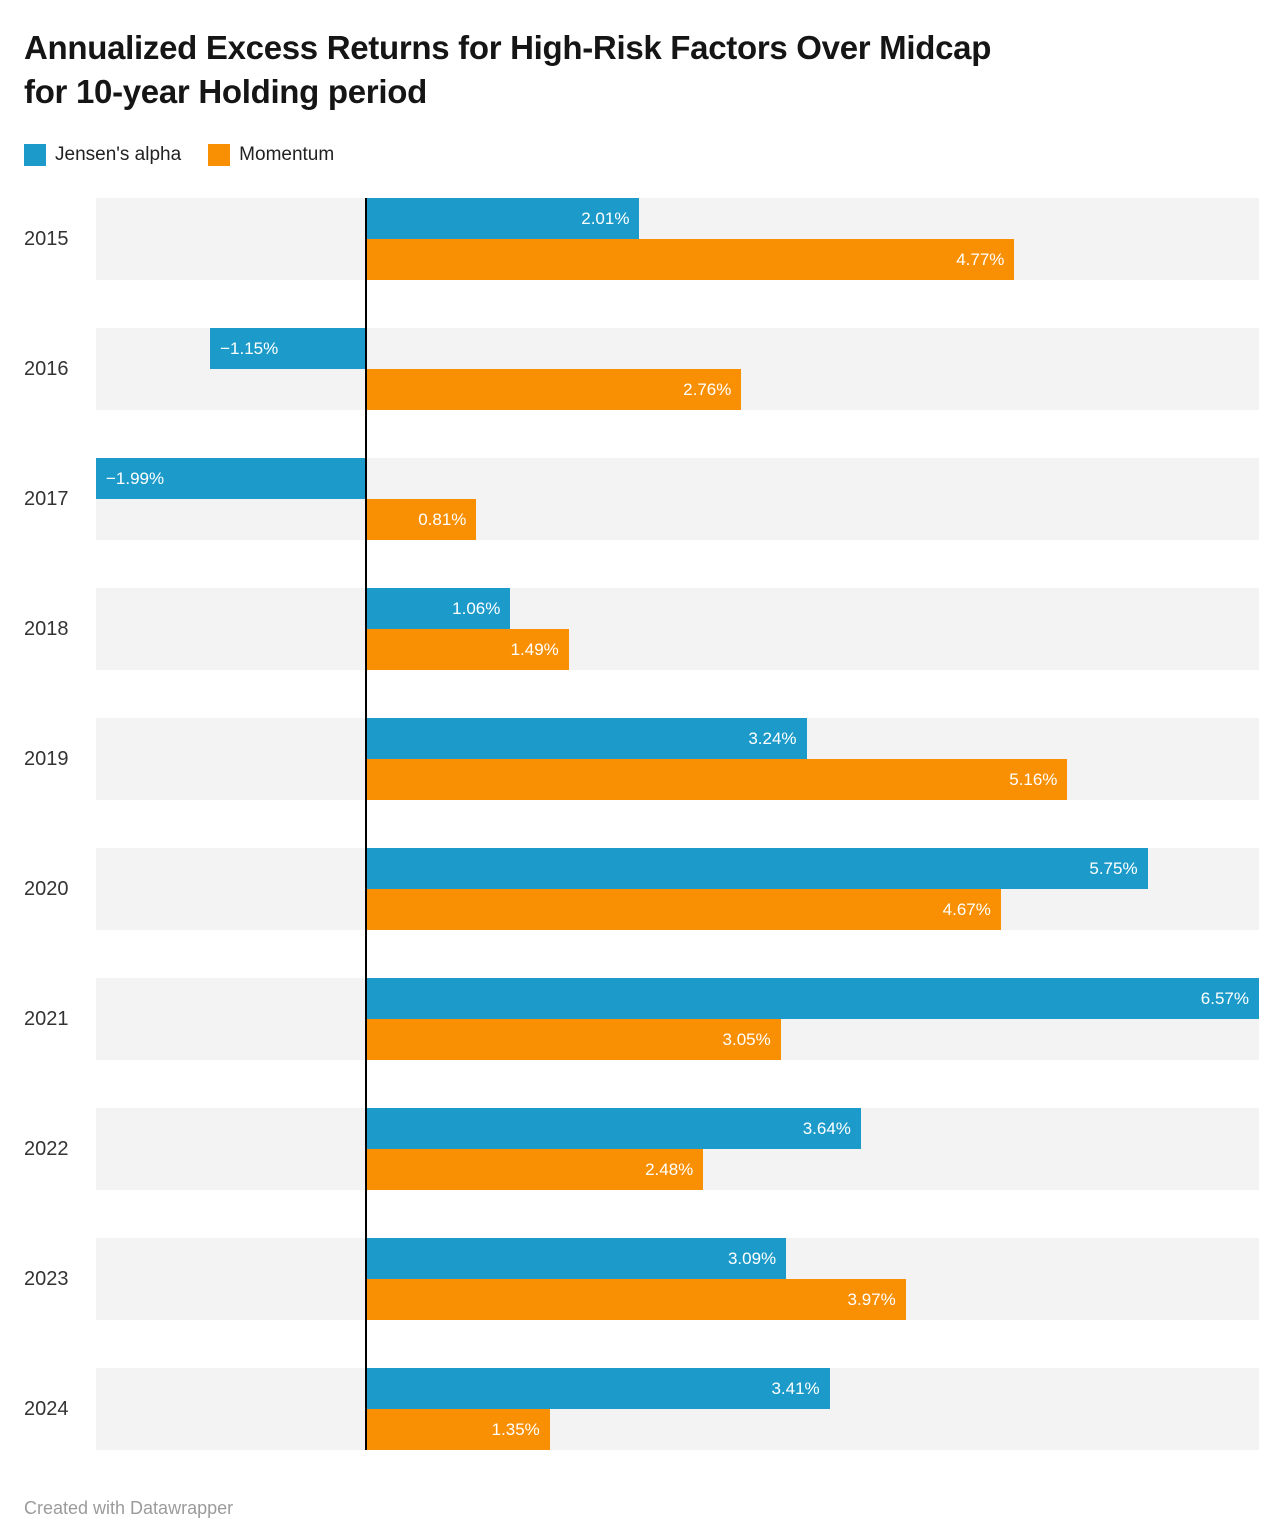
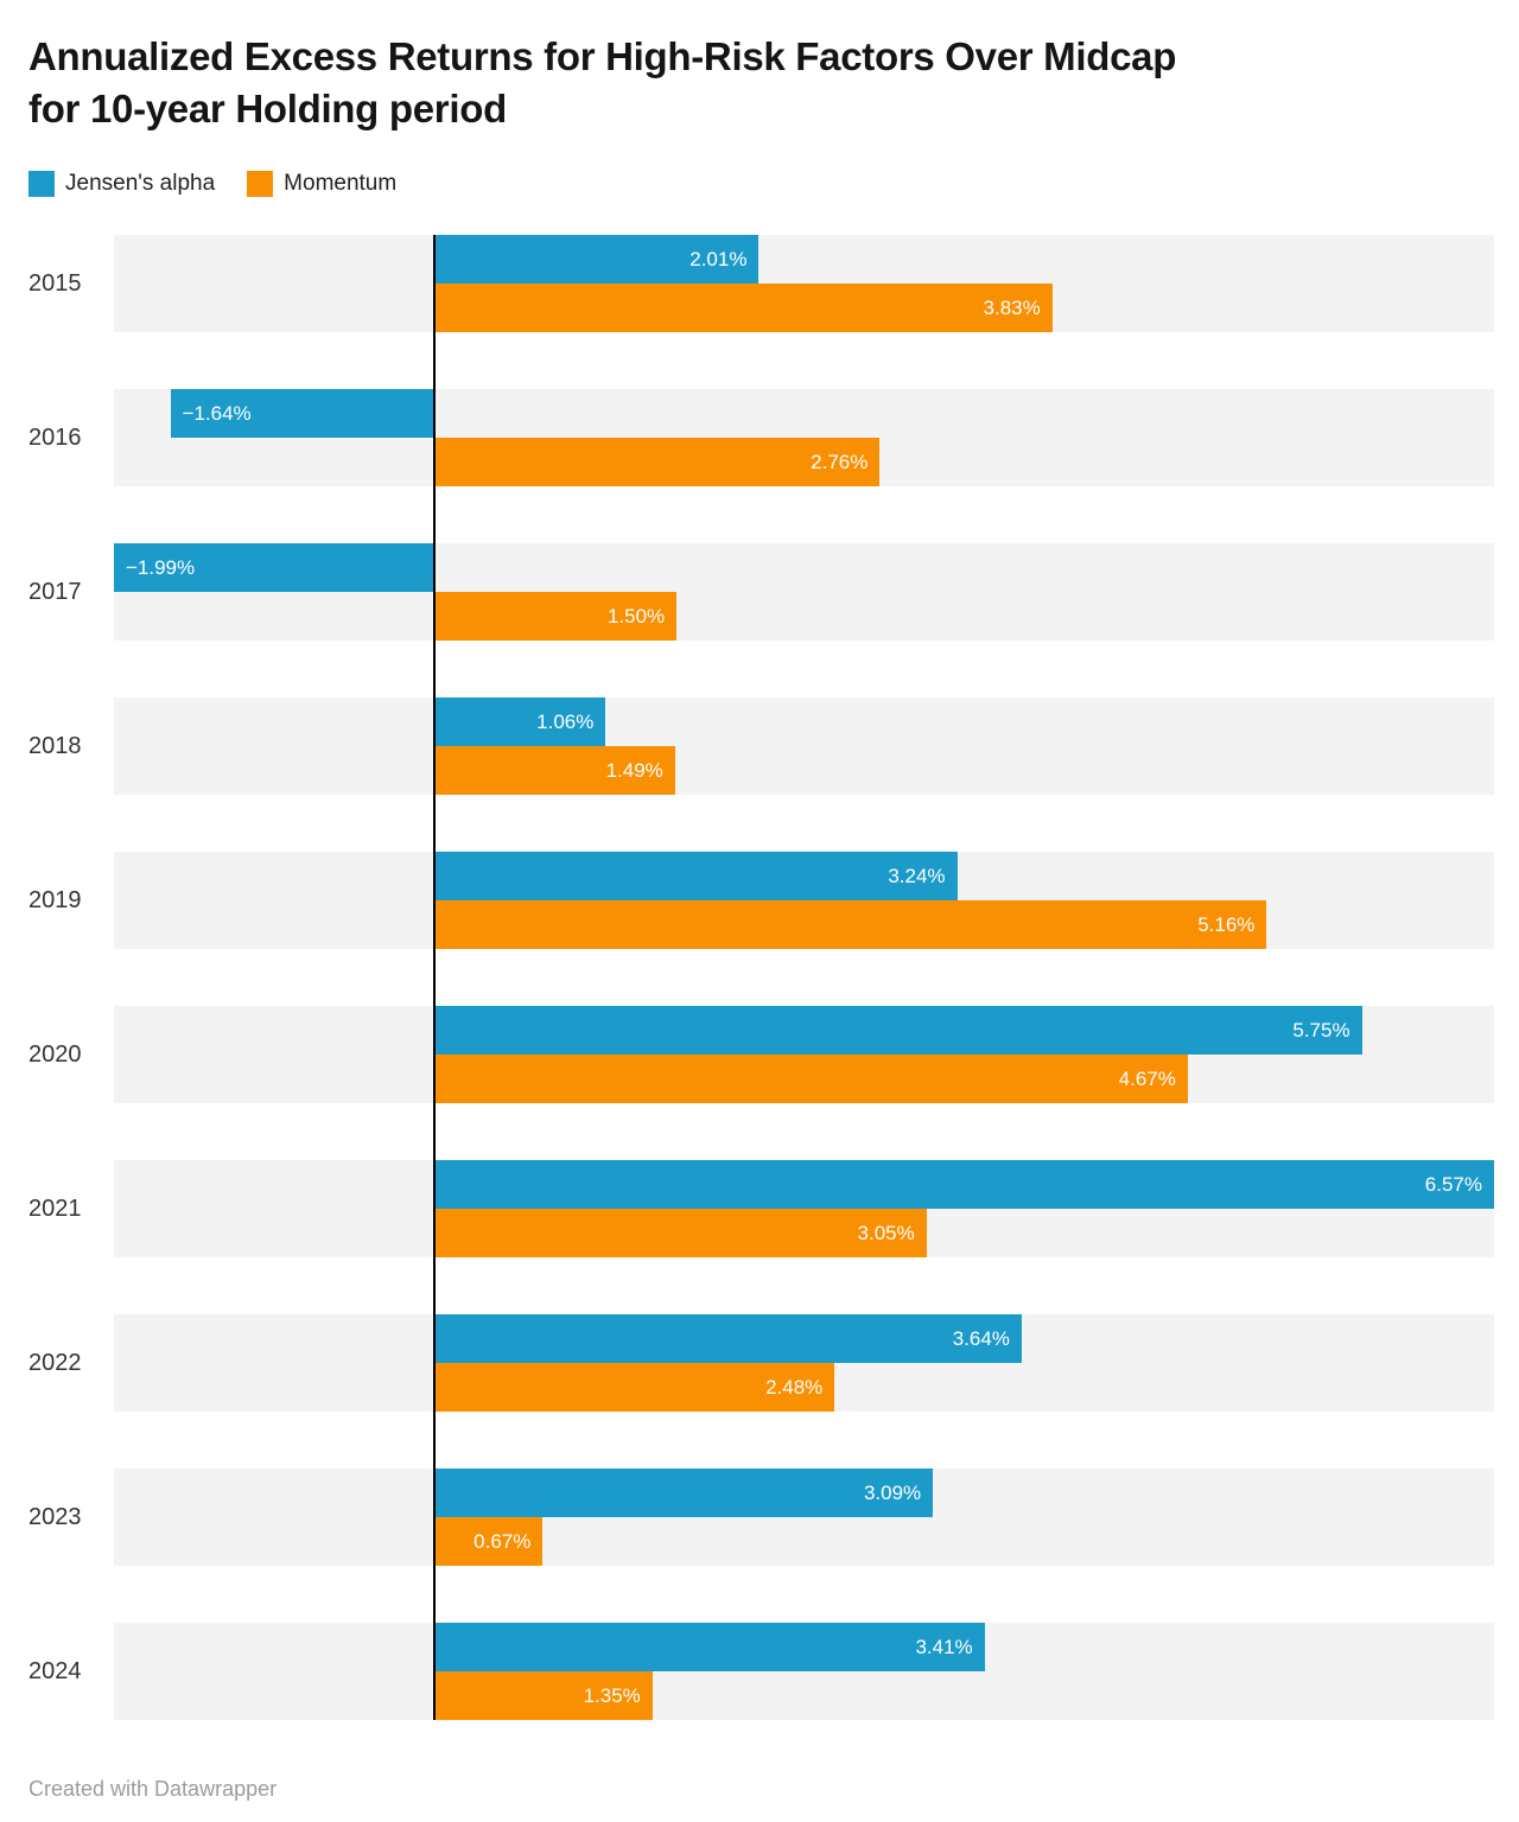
Momentum/2015: 4.77% -> 3.83%
Jensen's alpha/2016: −1.15% -> −1.64%
Momentum/2017: 0.81% -> 1.50%
Momentum/2023: 3.97% -> 0.67%
